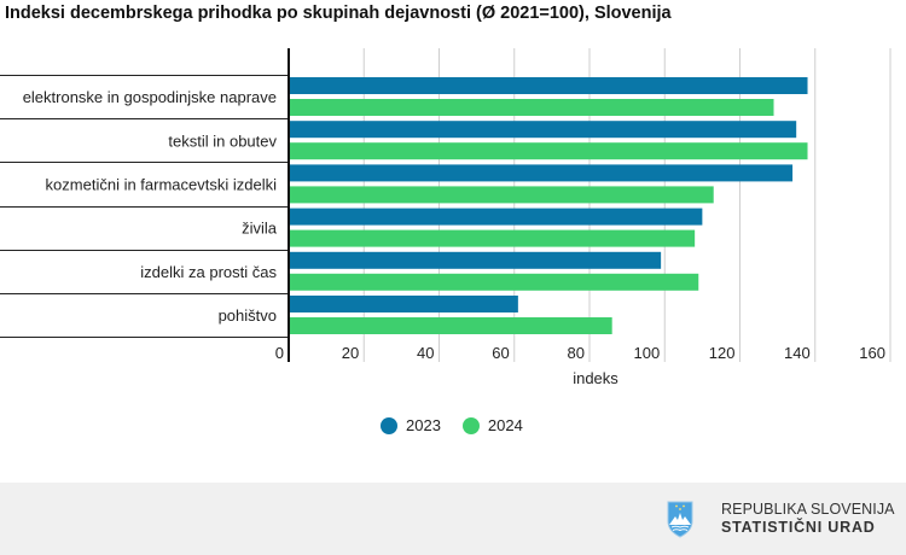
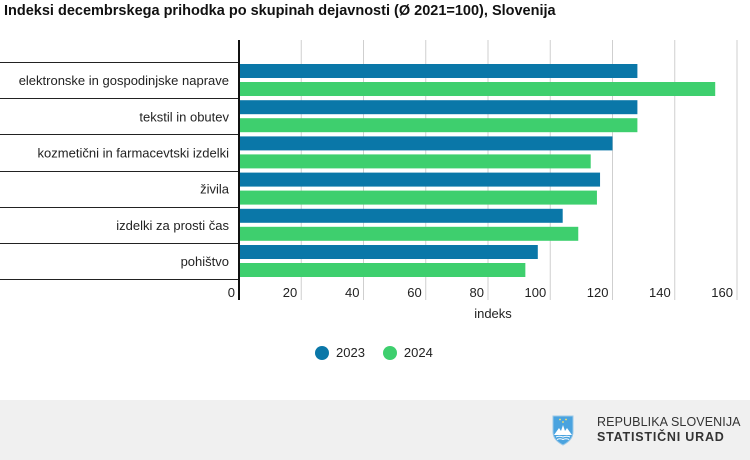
2023/elektronske in gospodinjske naprave: 138 -> 128
2024/elektronske in gospodinjske naprave: 129 -> 153
2023/tekstil in obutev: 135 -> 128
2024/tekstil in obutev: 138 -> 128
2023/kozmetični in farmacevtski izdelki: 134 -> 120
2023/živila: 110 -> 116
2024/živila: 108 -> 115
2023/izdelki za prosti čas: 99 -> 104
2023/pohištvo: 61 -> 96
2024/pohištvo: 86 -> 92
